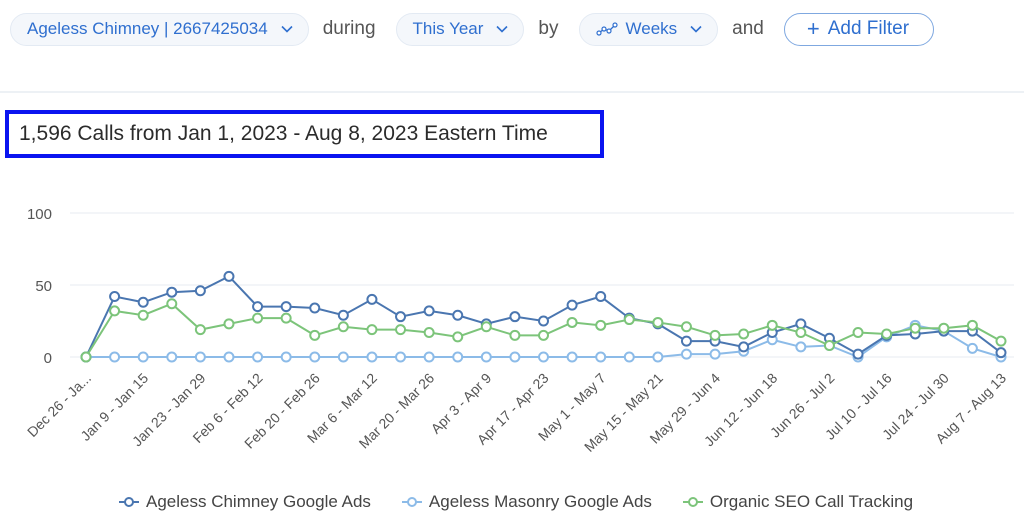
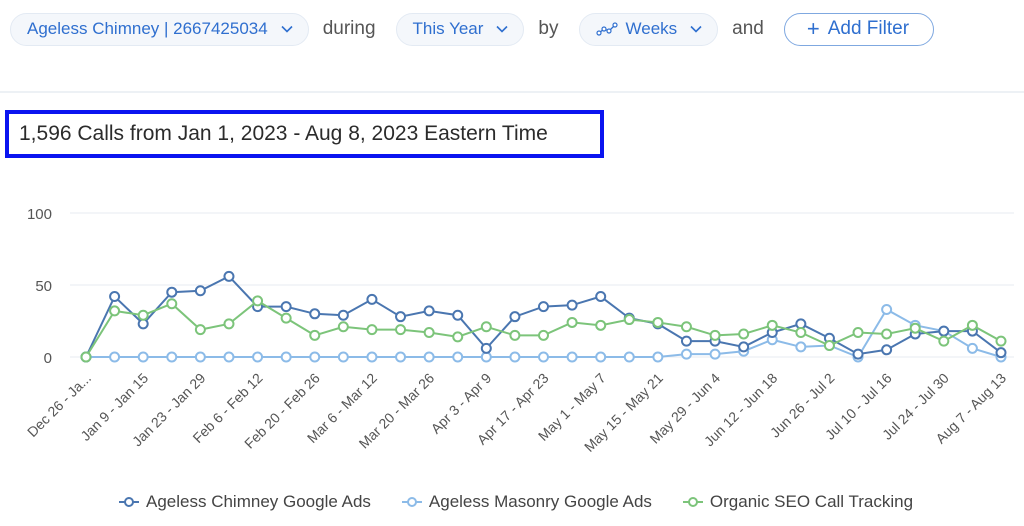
Ageless Chimney Google Ads/Jan 9 - Jan 15: 38 -> 23
Organic SEO Call Tracking/Feb 6 - Feb 12: 27 -> 39
Ageless Chimney Google Ads/Feb 20 - Feb 26: 34 -> 30
Ageless Chimney Google Ads/Apr 3 - Apr 9: 23 -> 6
Ageless Chimney Google Ads/Apr 17 - Apr 23: 25 -> 35
Ageless Chimney Google Ads/Jul 10 - Jul 16: 15 -> 5
Ageless Masonry Google Ads/Jul 10 - Jul 16: 14 -> 33
Organic SEO Call Tracking/Jul 24 - Jul 30: 20 -> 11
